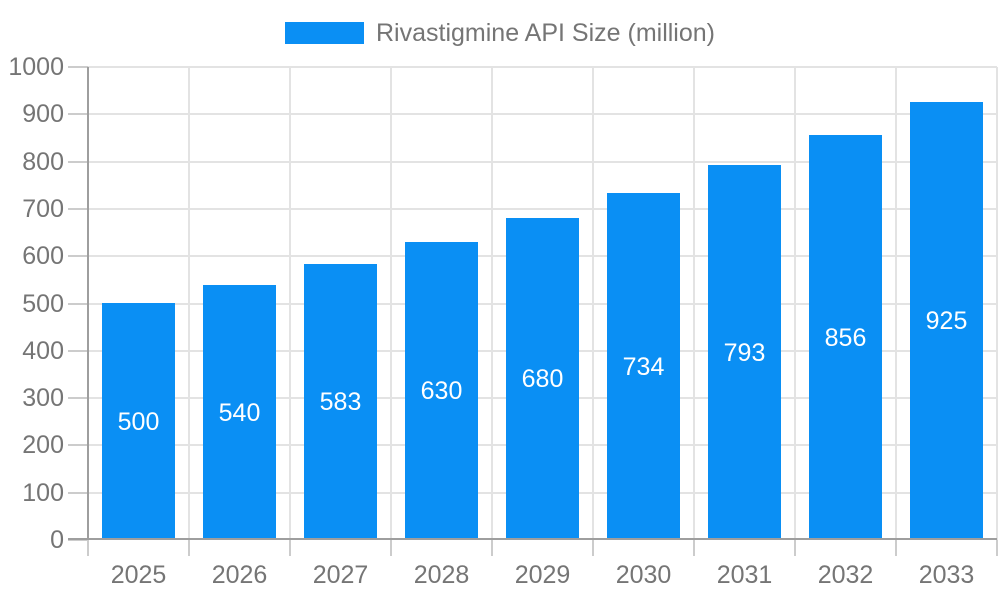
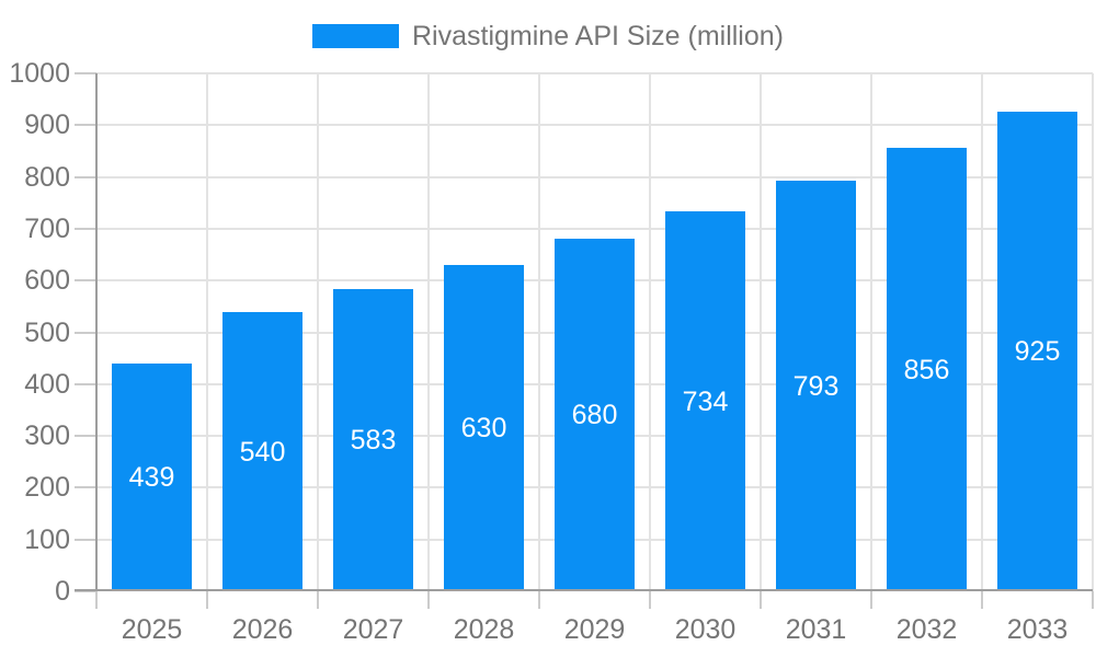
2025: 500 -> 439
